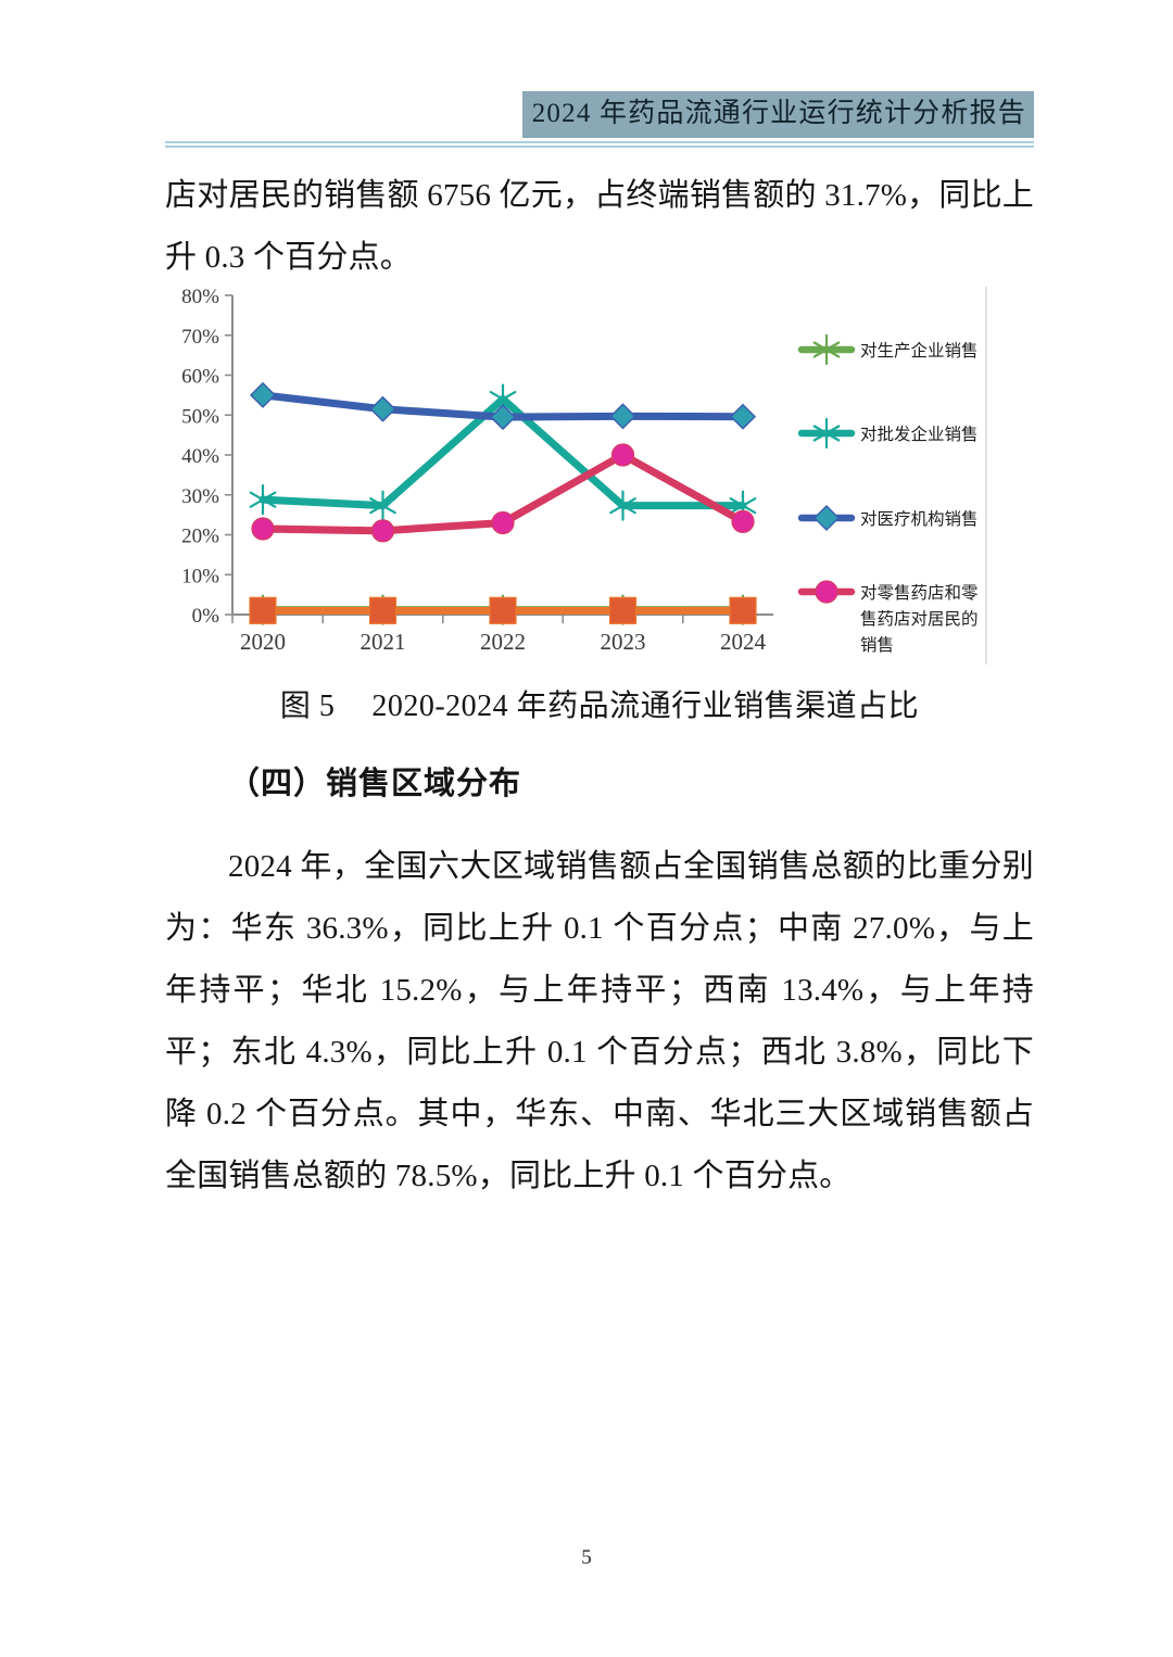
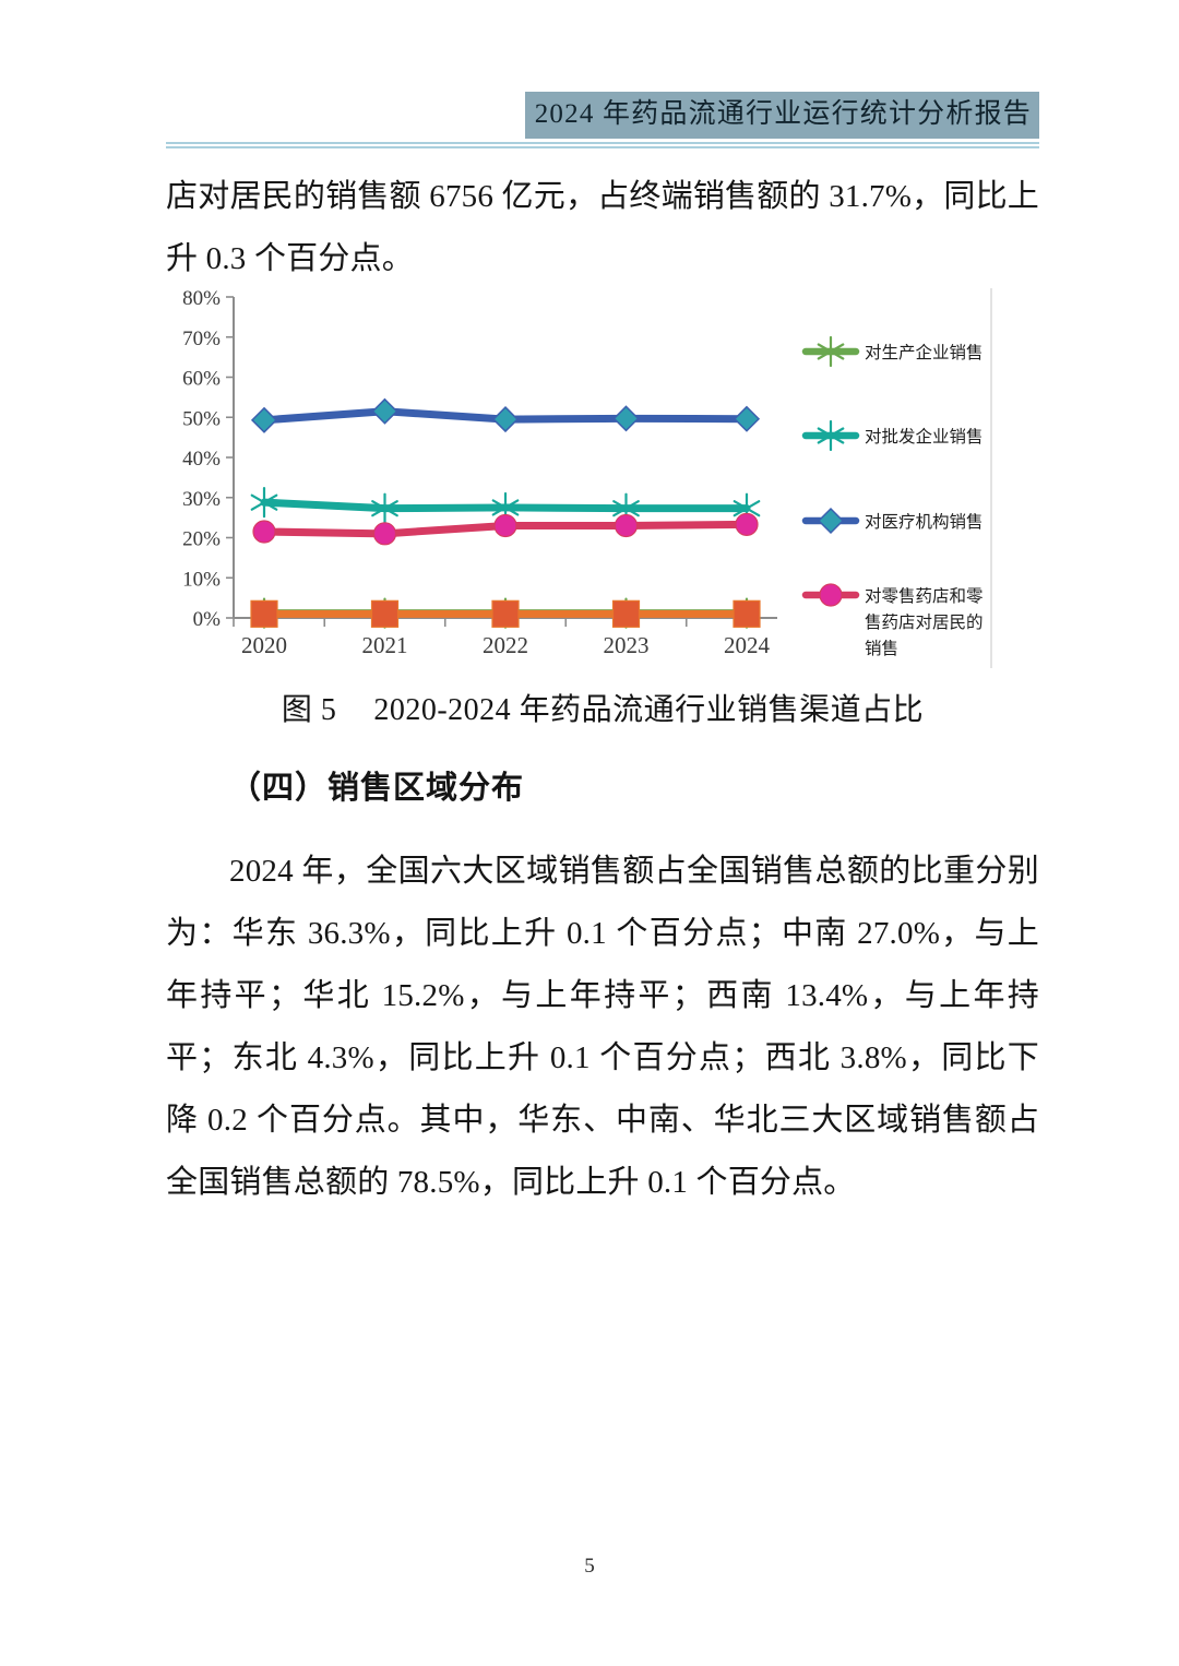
对医疗机构销售/2020: 55% -> 49%
对批发企业销售/2022: 54% -> 28%
对零售药店和零售药店对居民的销售/2023: 40% -> 23%
